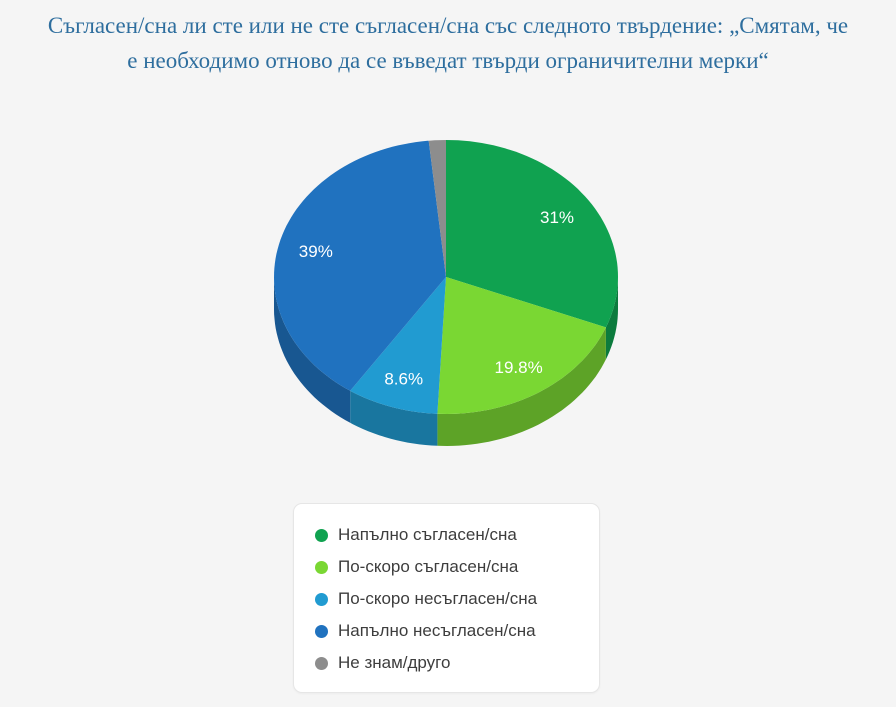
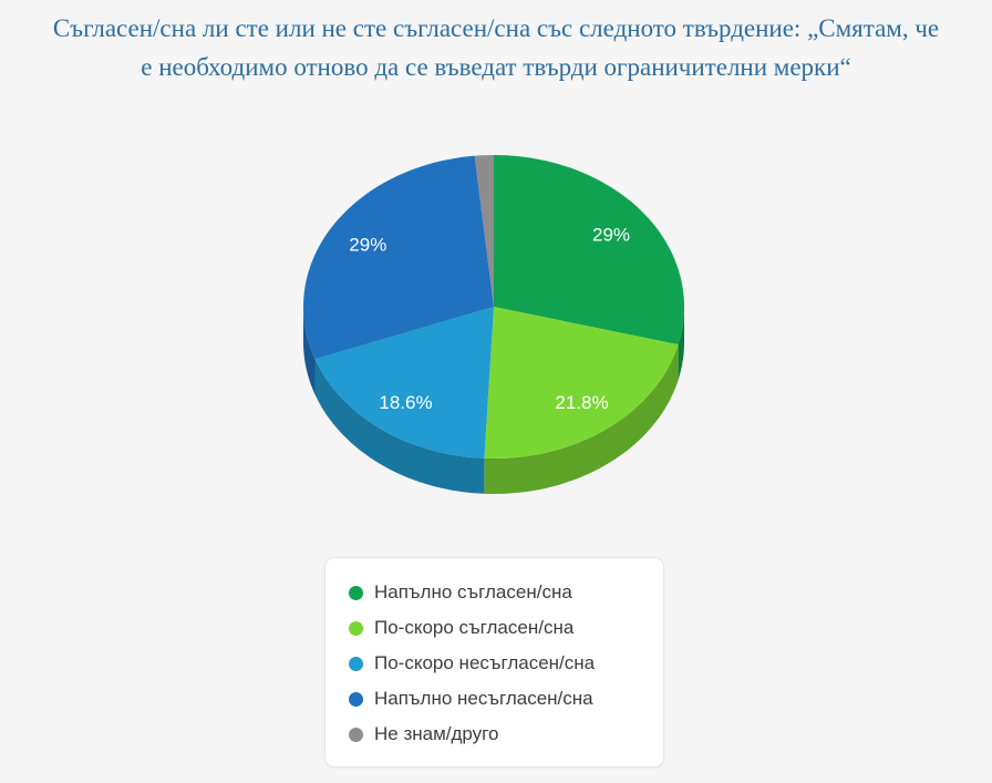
Напълно съгласен/сна: 31% -> 29%
По-скоро съгласен/сна: 19.8% -> 21.8%
По-скоро несъгласен/сна: 8.6% -> 18.6%
Напълно несъгласен/сна: 39% -> 29%
